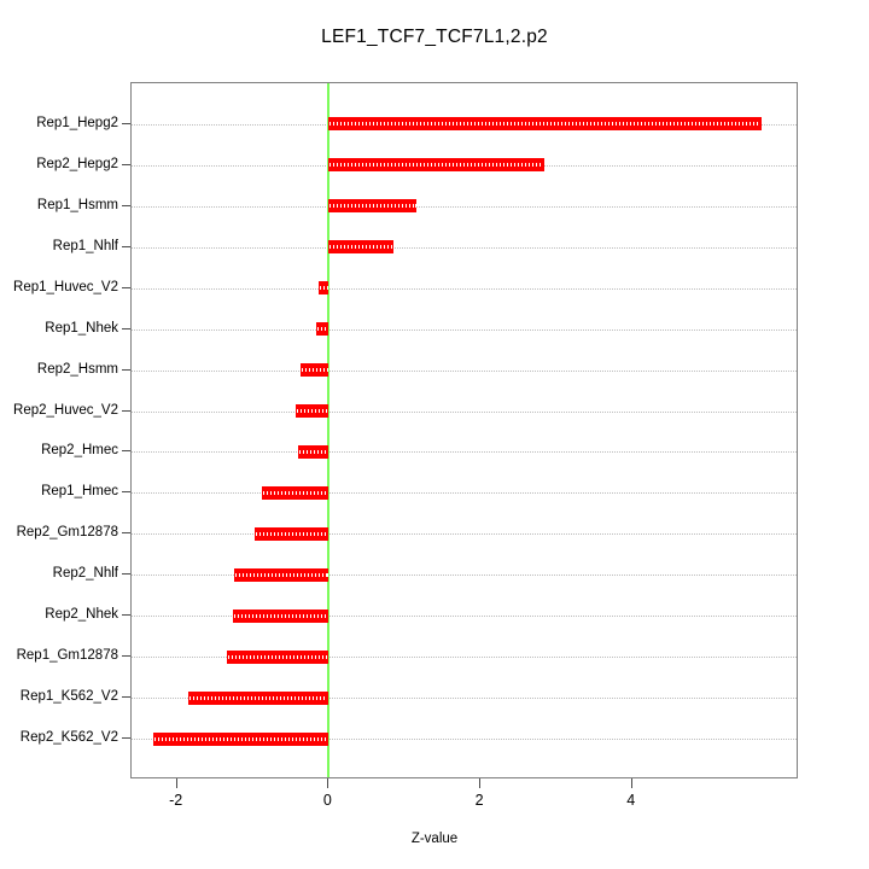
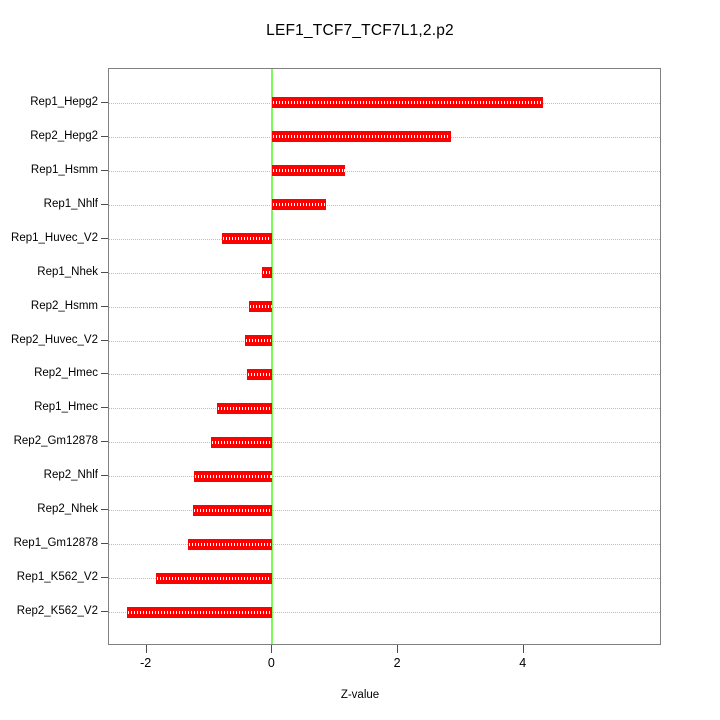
Rep1_Hepg2: 5.7 -> 4.3
Rep1_Huvec_V2: -0.1 -> -0.8
